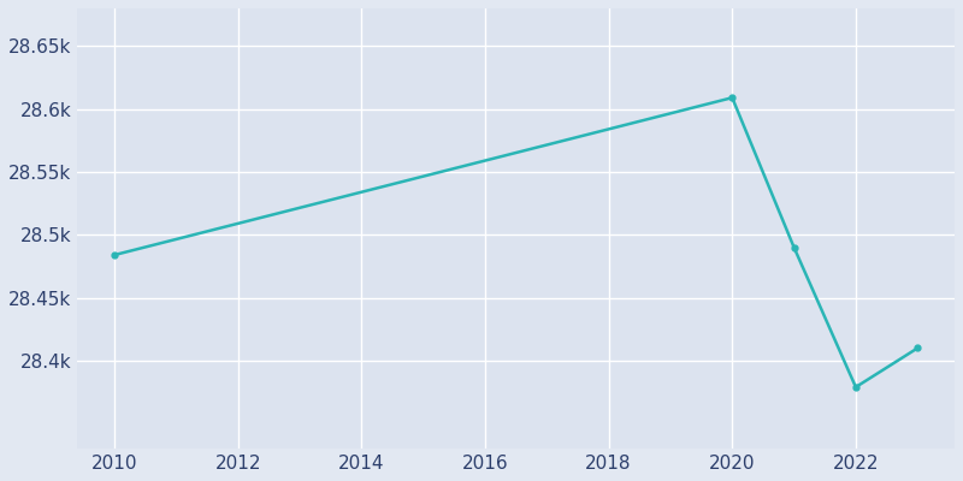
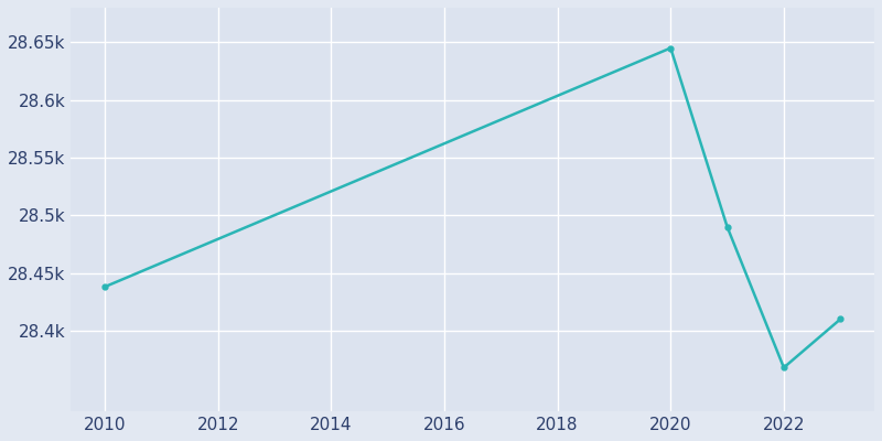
2010: 28.484k -> 28.438k
2020: 28.609k -> 28.645k
2022: 28.379k -> 28.368k
